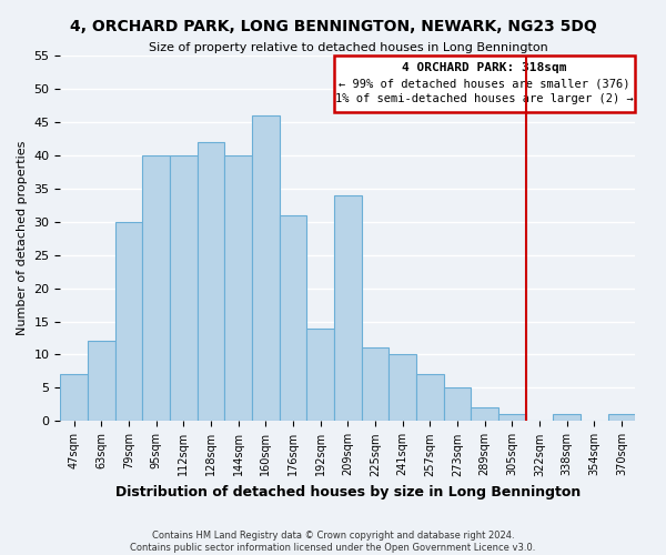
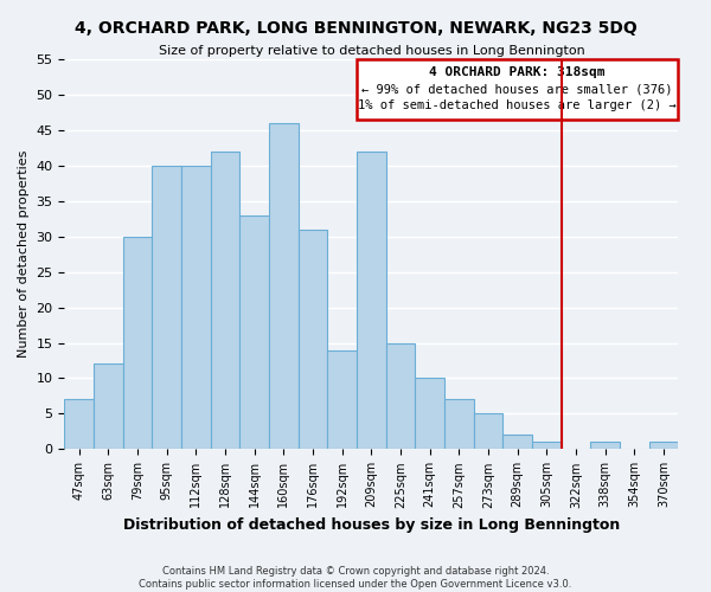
144sqm: 40 -> 33
209sqm: 34 -> 42
225sqm: 11 -> 15
